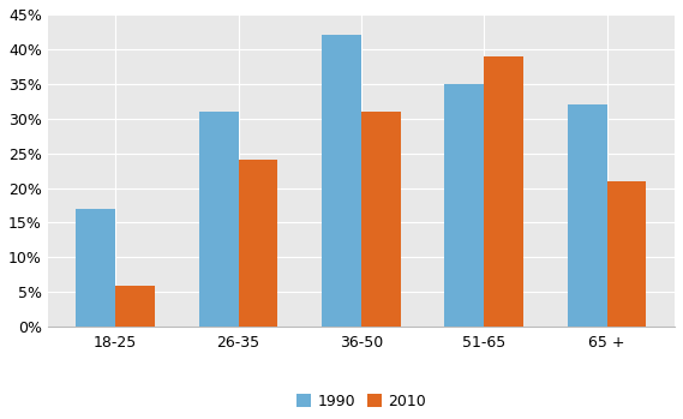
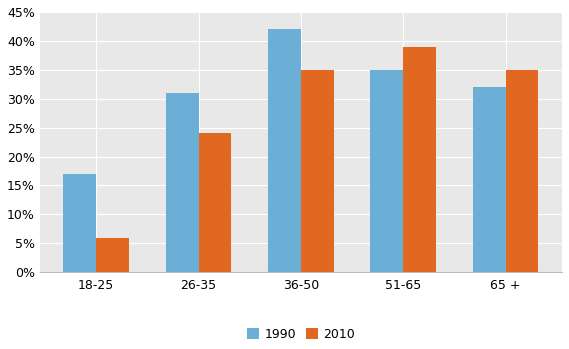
2010/36-50: 31% -> 35%
2010/65 +: 21% -> 35%
